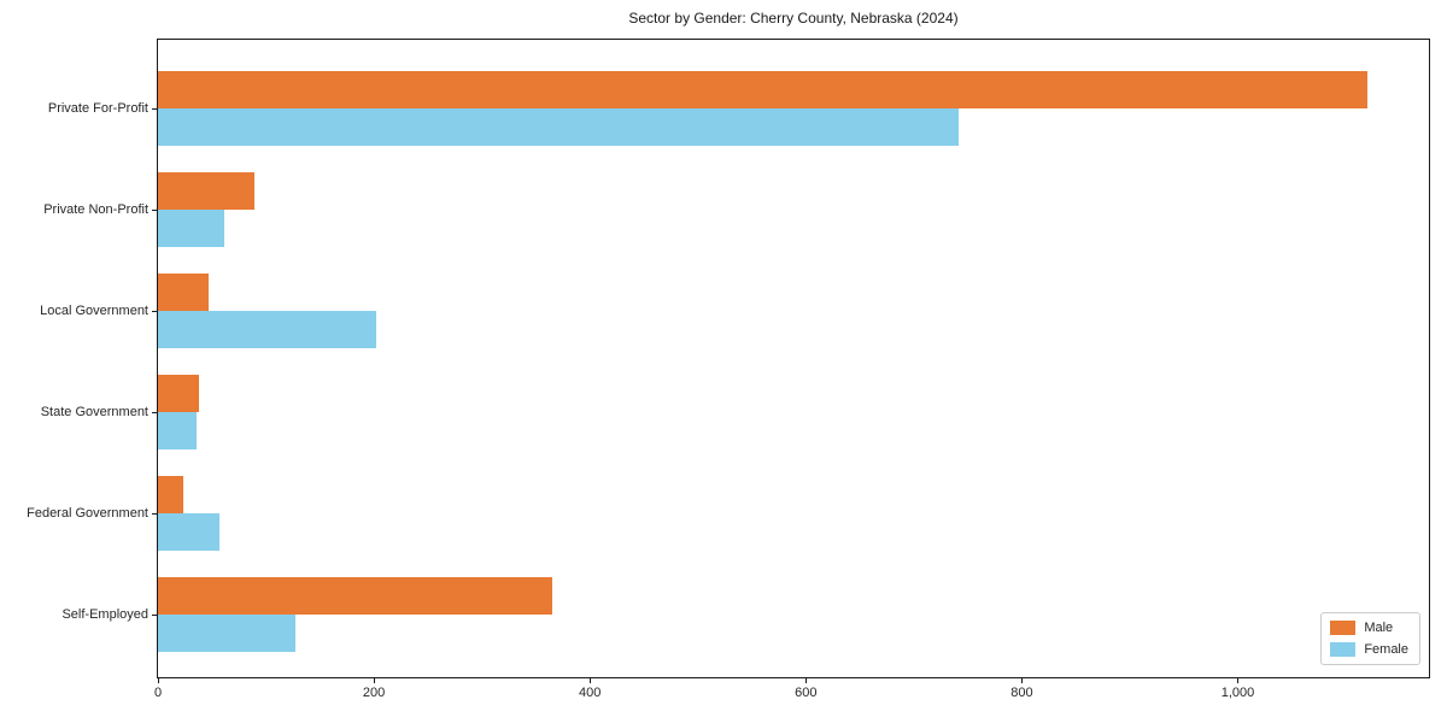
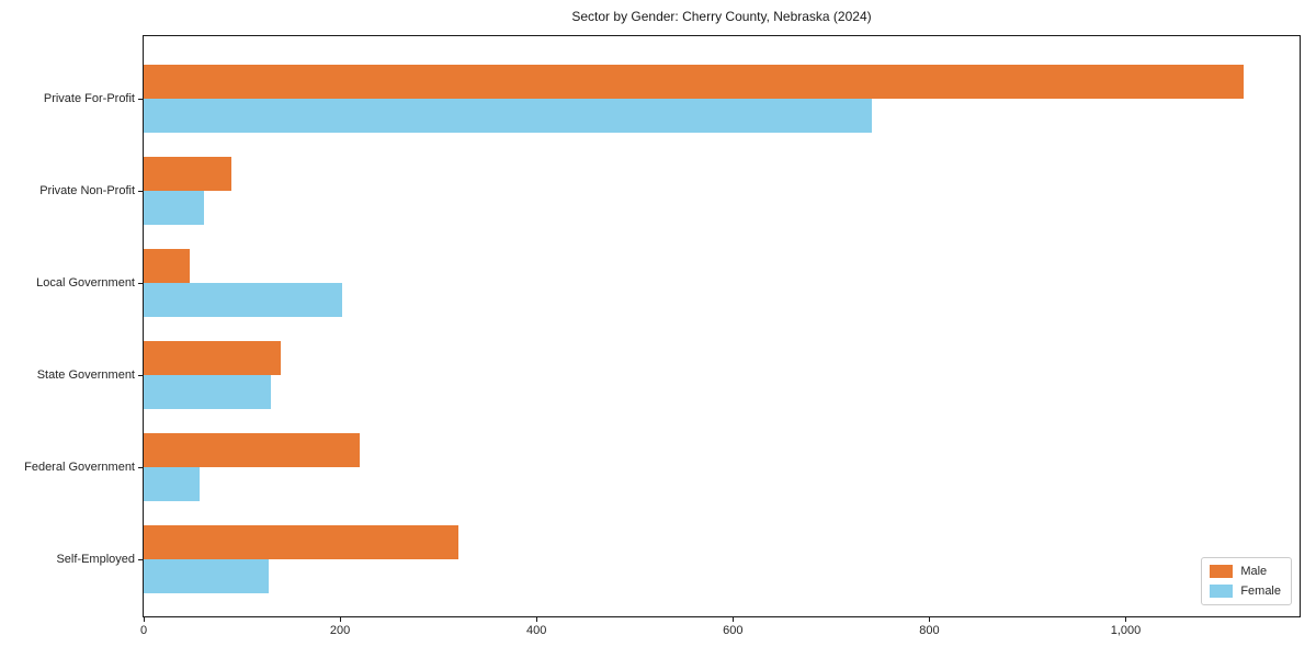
Male/State Government: 40 -> 140
Female/State Government: 40 -> 130
Male/Federal Government: 20 -> 220
Male/Self-Employed: 360 -> 320
